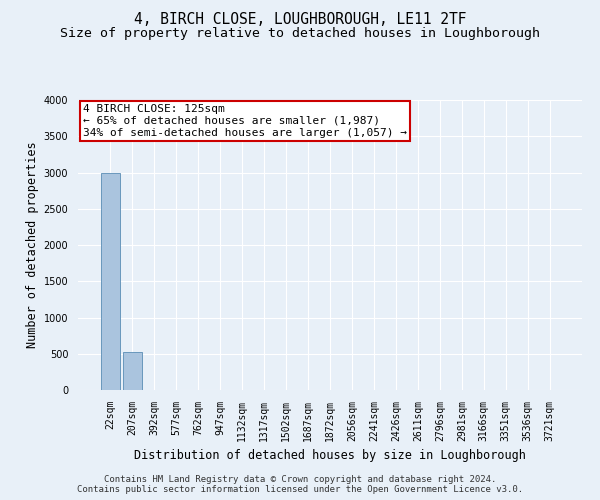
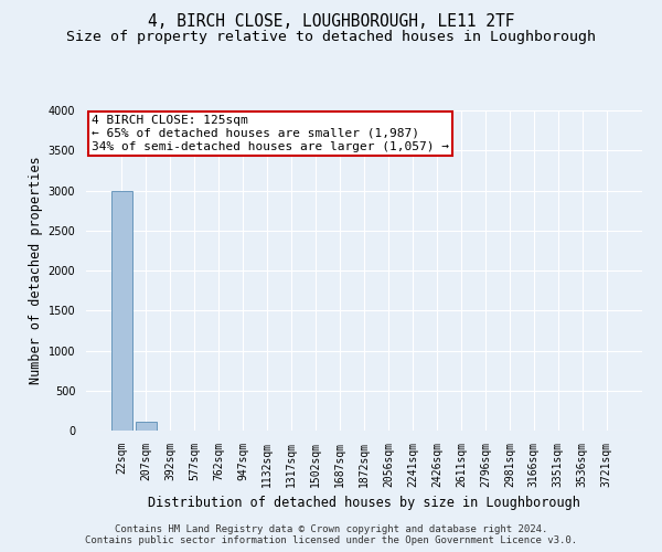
207sqm: 520 -> 120
